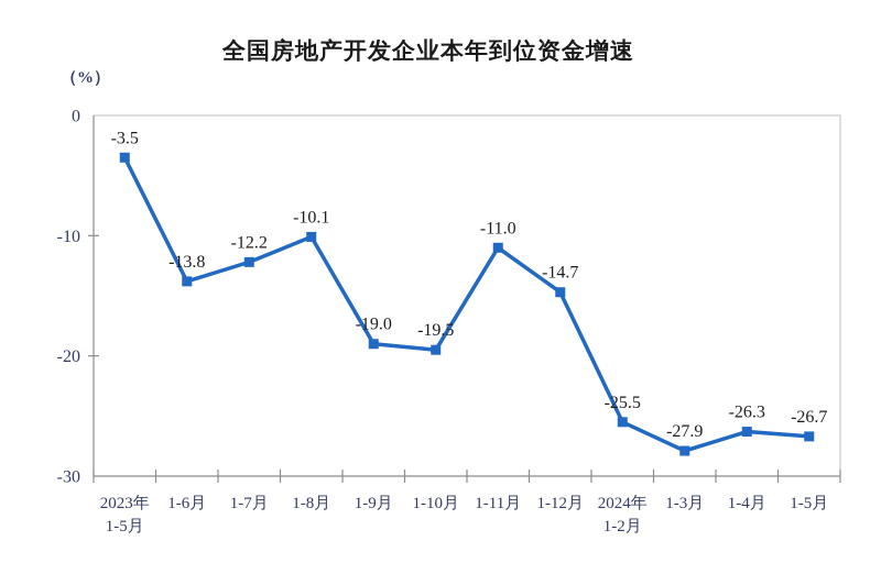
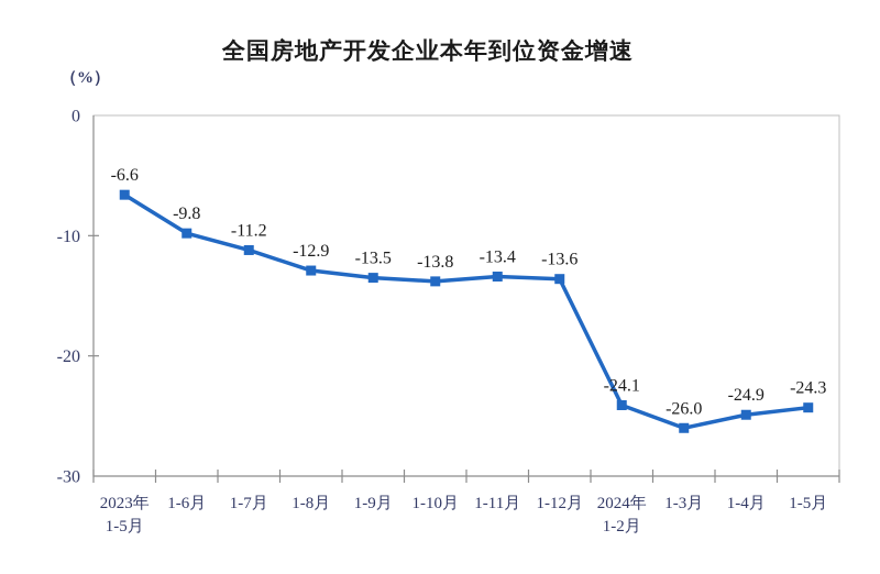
2023年 1-5月: -3.5 -> -6.6
1-6月: -13.8 -> -9.8
1-7月: -12.2 -> -11.2
1-8月: -10.1 -> -12.9
1-9月: -19.0 -> -13.5
1-10月: -19.5 -> -13.8
1-11月: -11.0 -> -13.4
1-12月: -14.7 -> -13.6
2024年 1-2月: -25.5 -> -24.1
1-3月: -27.9 -> -26.0
1-4月: -26.3 -> -24.9
1-5月: -26.7 -> -24.3
